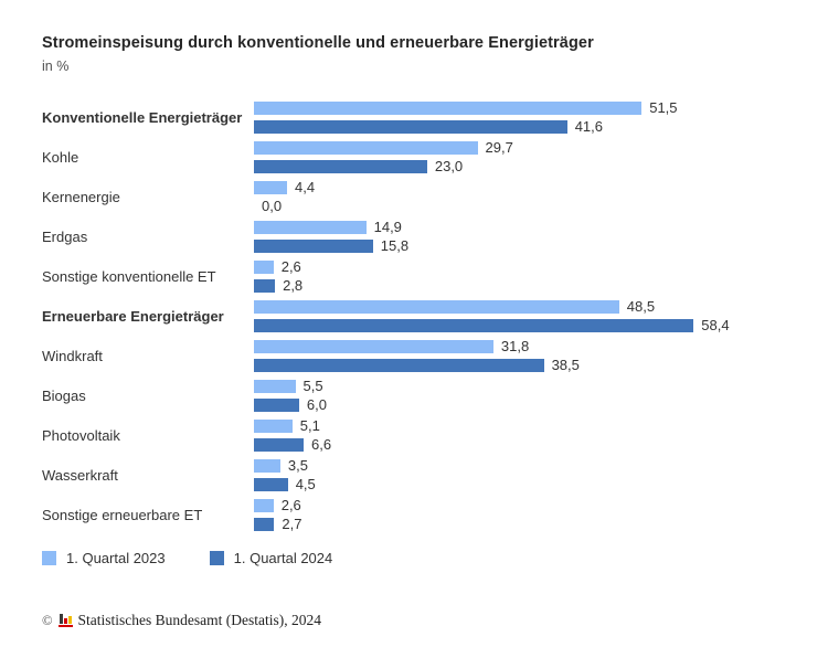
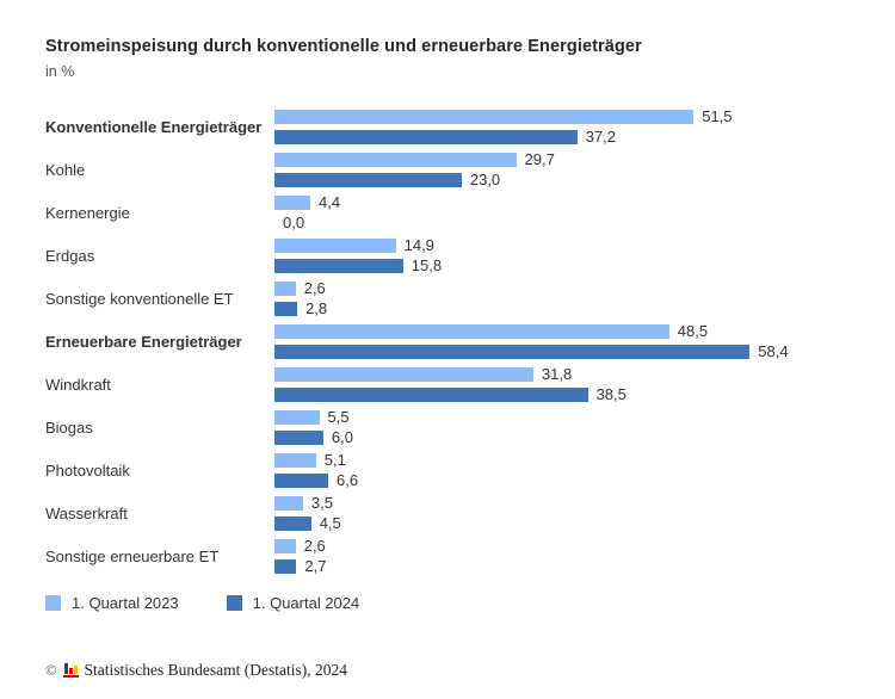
1. Quartal 2024/Konventionelle Energieträger: 41,6 -> 37,2
